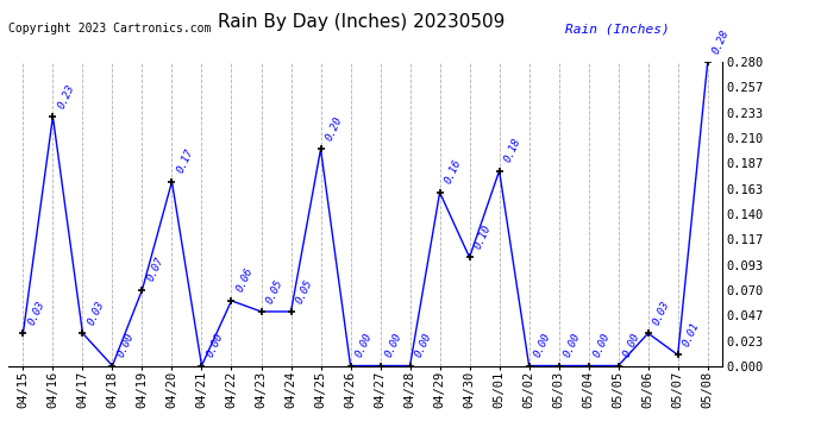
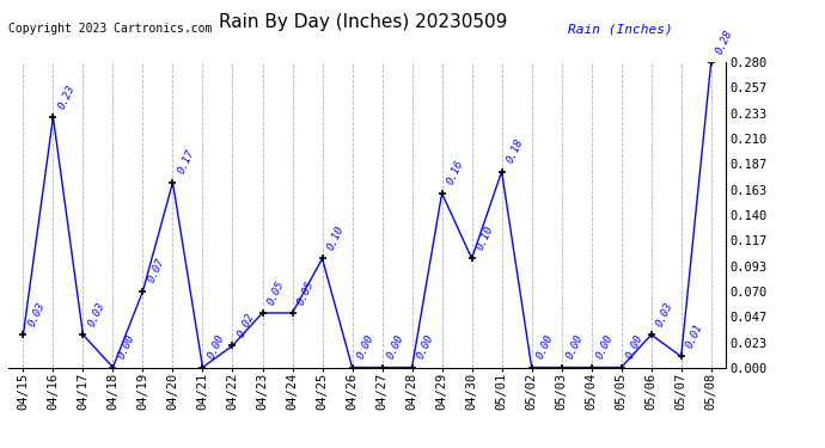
04/22: 0.06 -> 0.02
04/25: 0.20 -> 0.10
